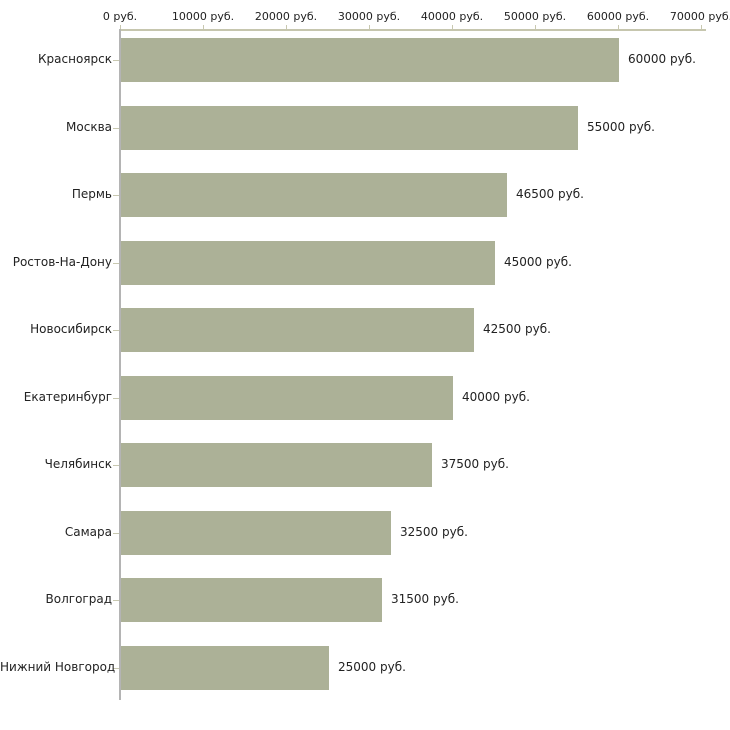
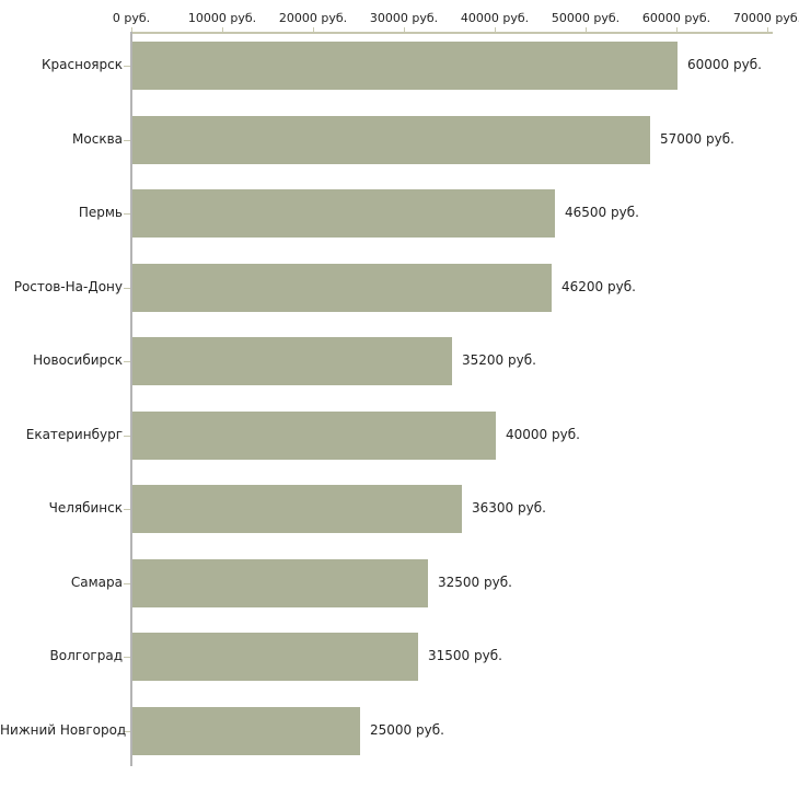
Москва: 55000 -> 57000
Ростов-На-Дону: 45000 -> 46200
Новосибирск: 42500 -> 35200
Челябинск: 37500 -> 36300
